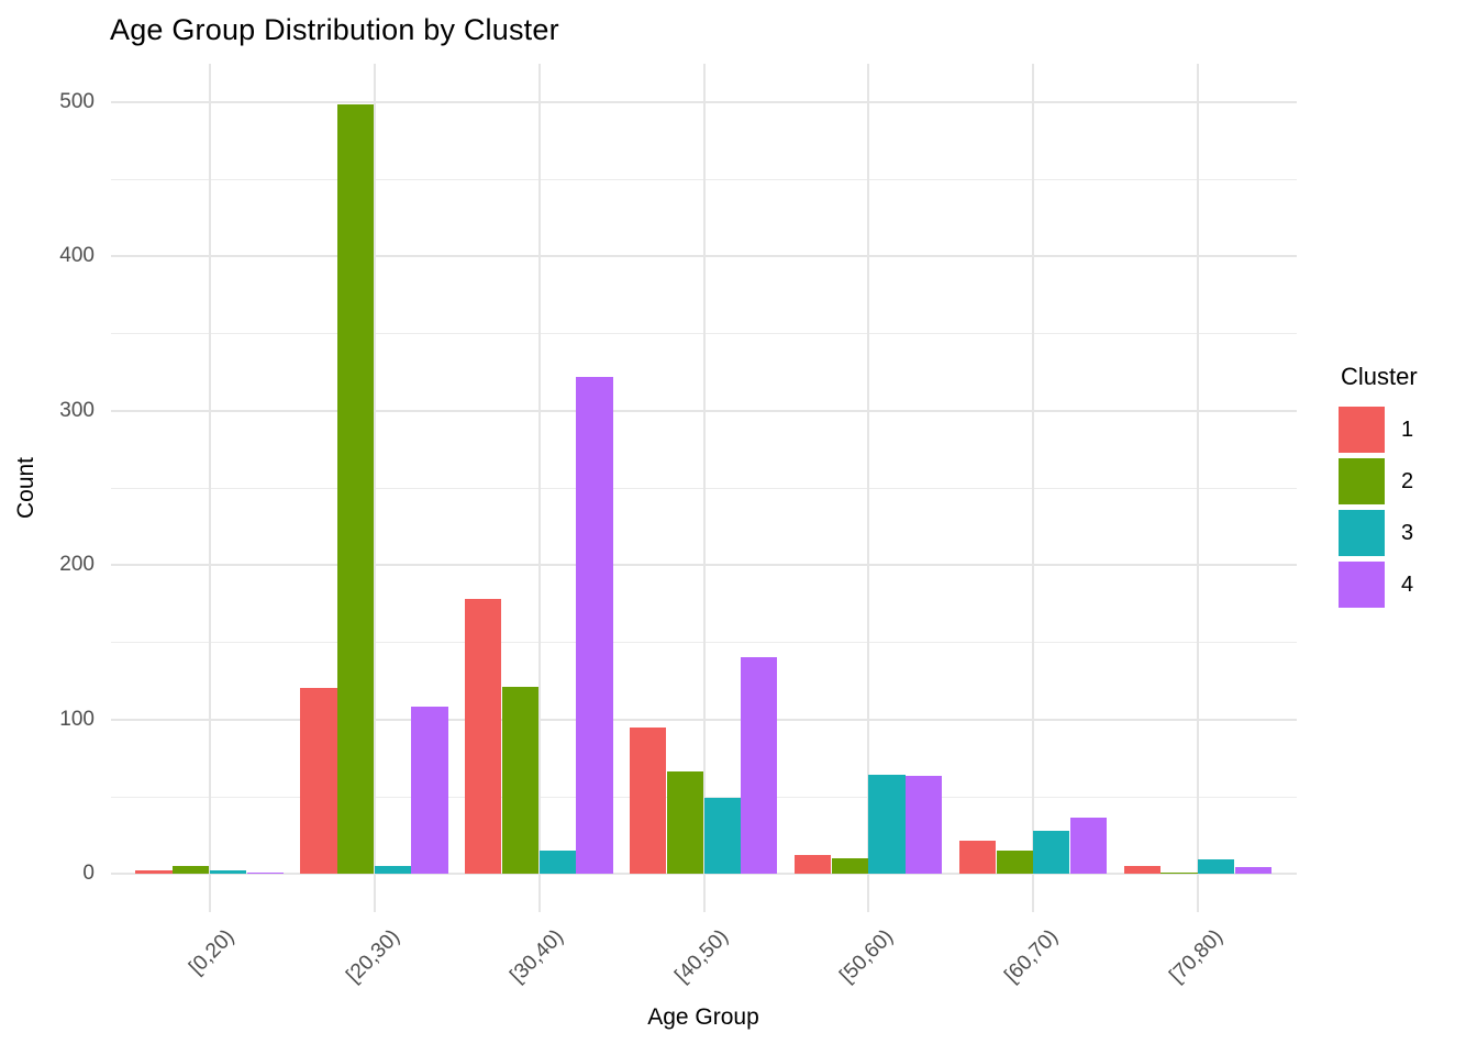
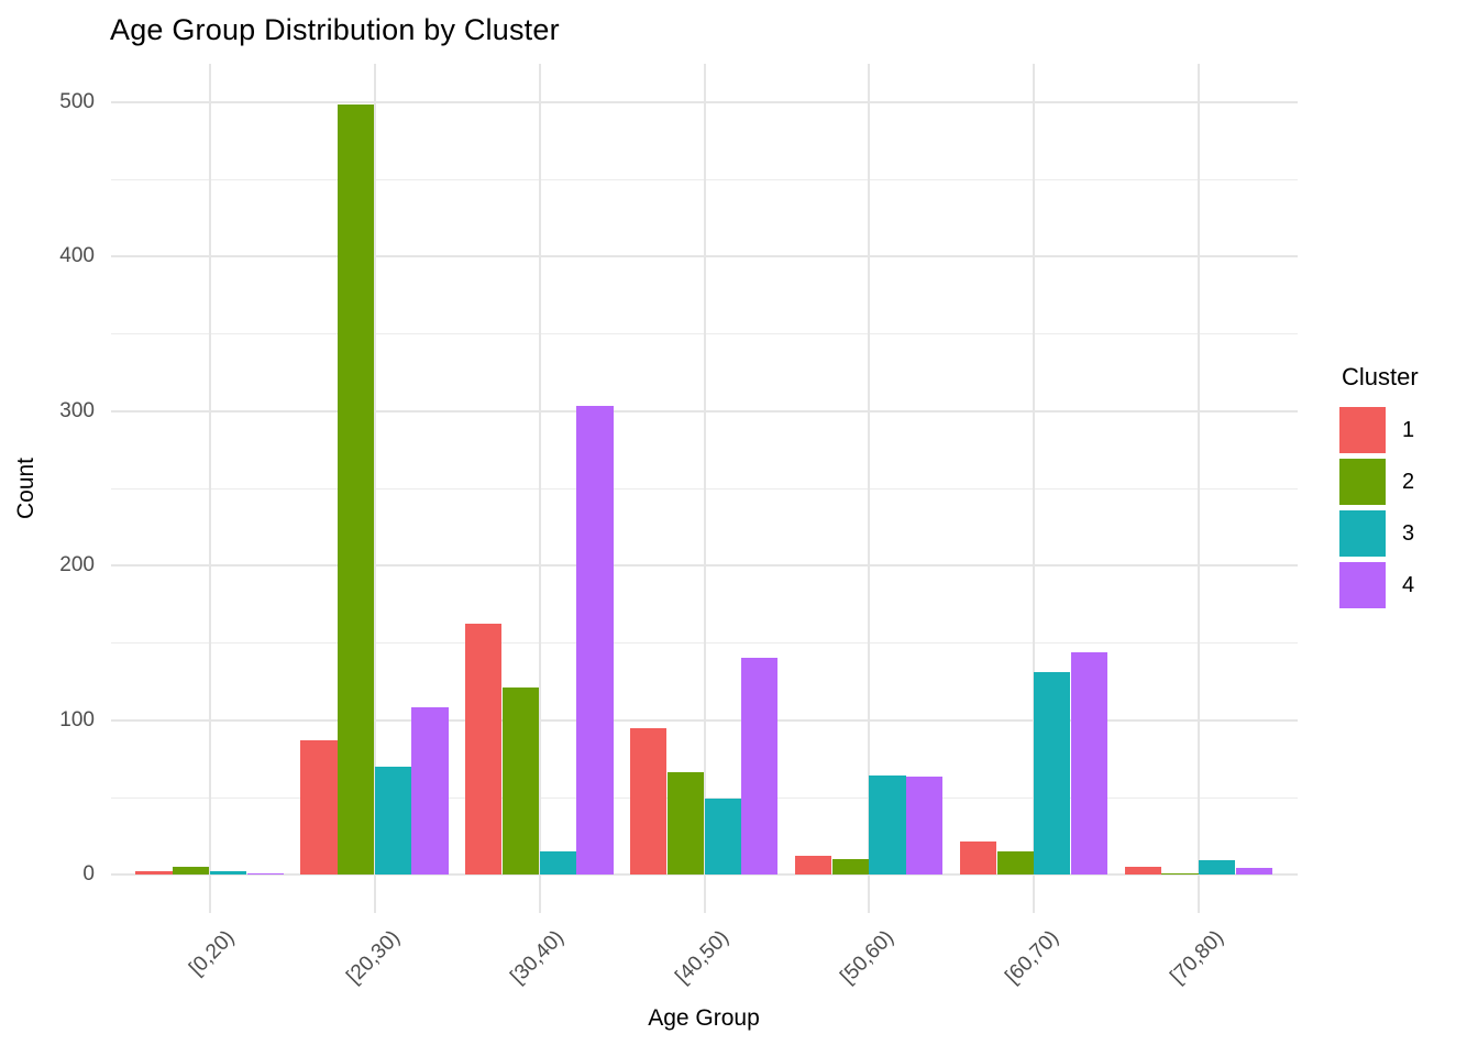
1/[20,30): 120 -> 87
3/[20,30): 5 -> 70
1/[30,40): 178 -> 162
4/[30,40): 322 -> 303
3/[60,70): 28 -> 131
4/[60,70): 36 -> 144
